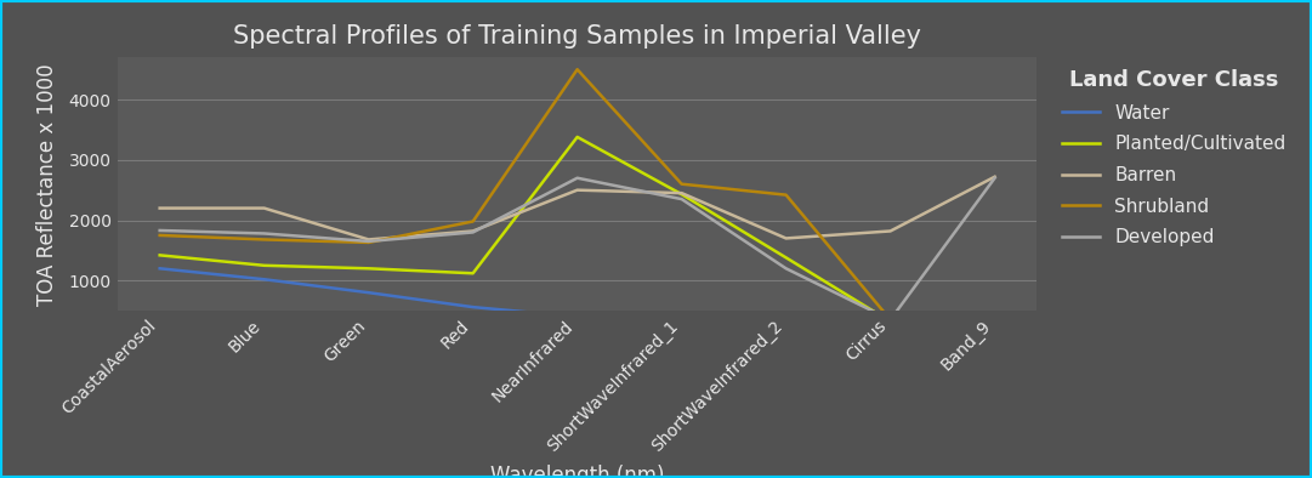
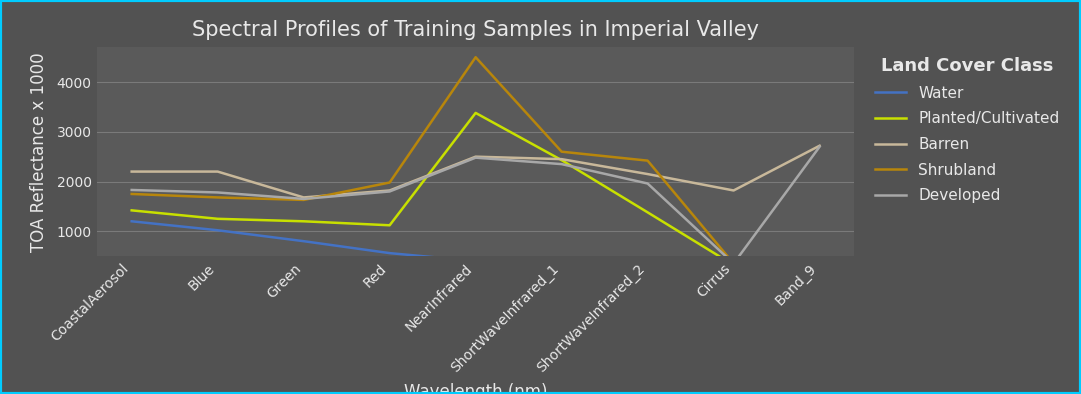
Developed/NearInfrared: 2700 -> 2480
Barren/ShortWaveInfrared_2: 1700 -> 2150
Developed/ShortWaveInfrared_2: 1200 -> 1960
